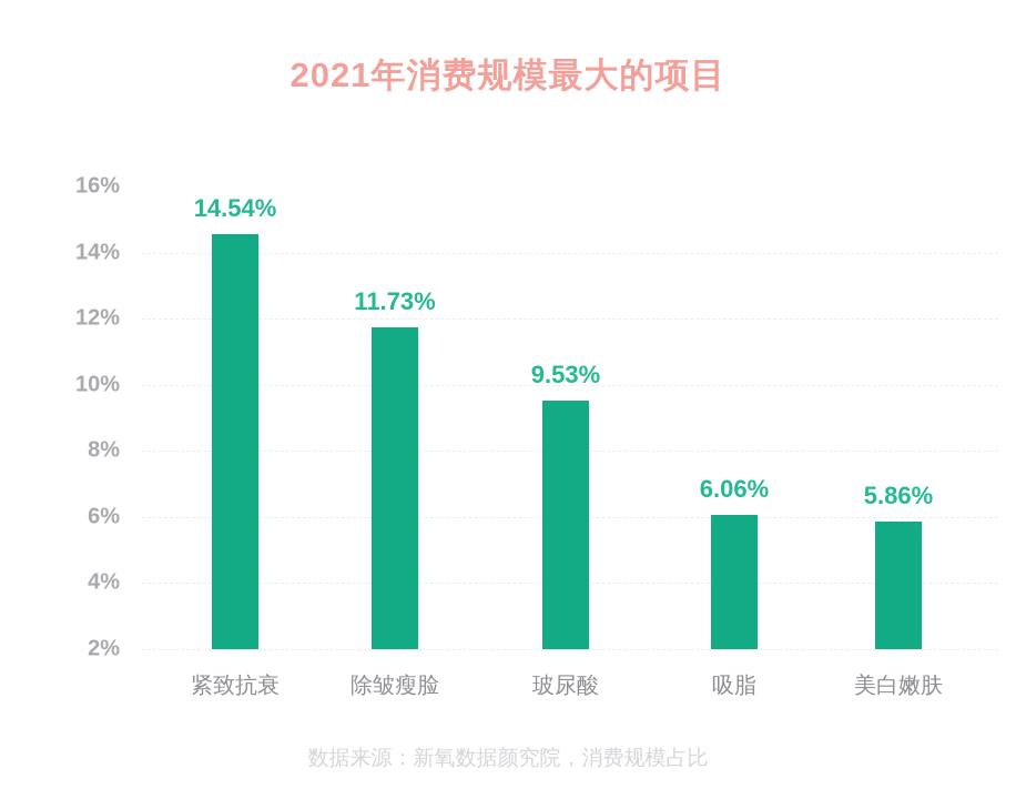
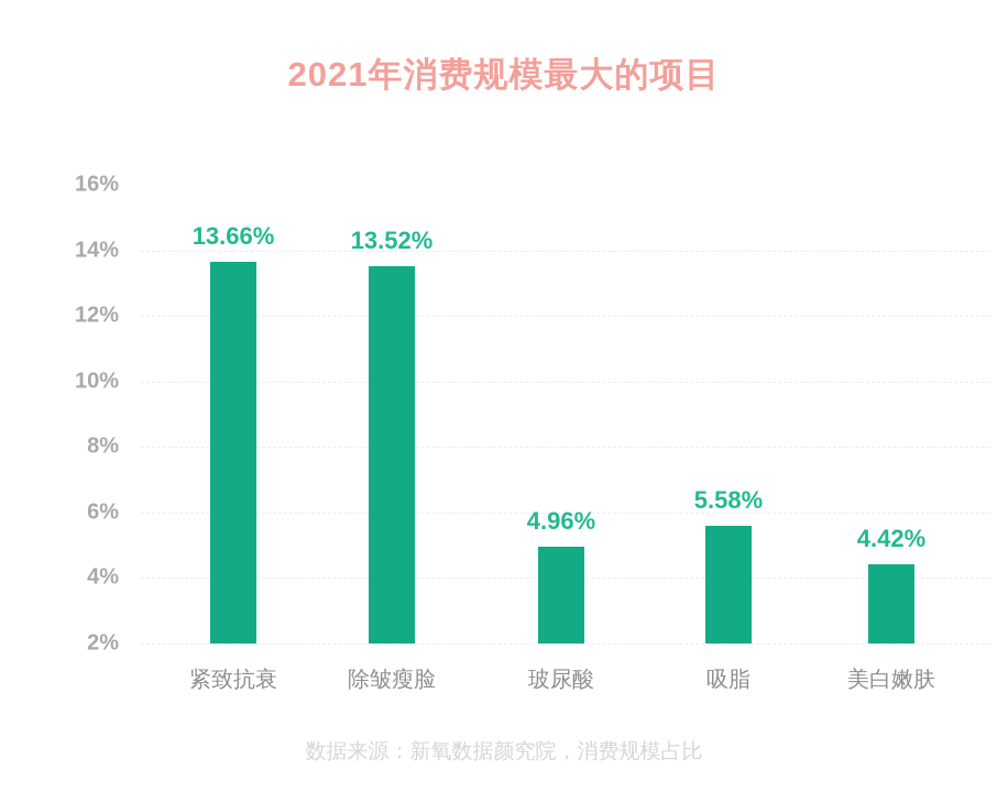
紧致抗衰: 14.54% -> 13.66%
除皱瘦脸: 11.73% -> 13.52%
玻尿酸: 9.53% -> 4.96%
吸脂: 6.06% -> 5.58%
美白嫩肤: 5.86% -> 4.42%
